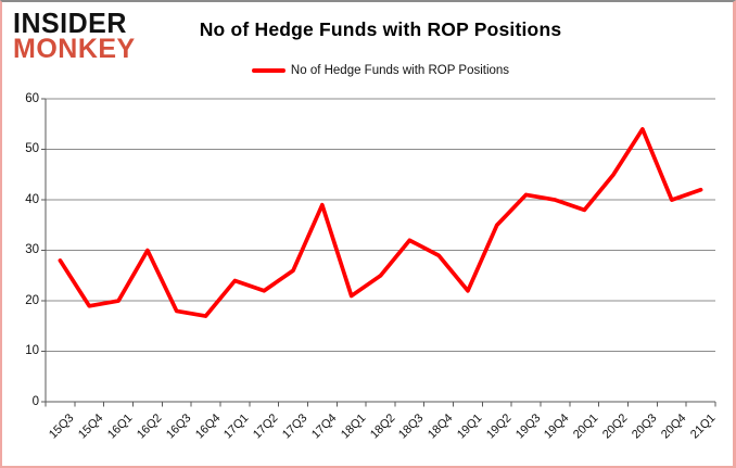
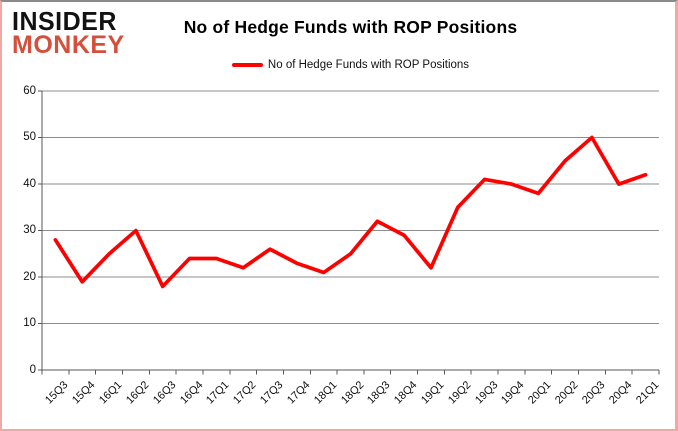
16Q1: 20 -> 25
16Q4: 17 -> 24
17Q4: 39 -> 23
20Q3: 54 -> 50
